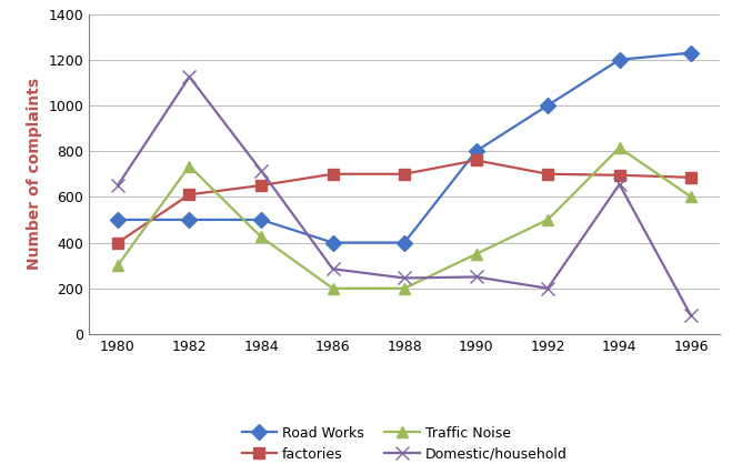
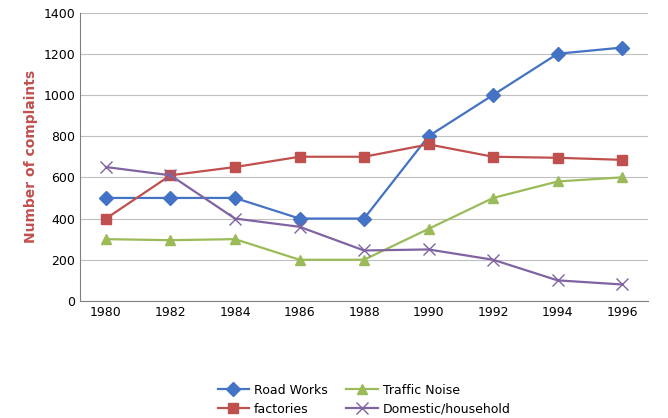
Traffic Noise/1982: 735 -> 295
Domestic/household/1982: 1125 -> 610
Traffic Noise/1984: 425 -> 300
Domestic/household/1984: 715 -> 400
Domestic/household/1986: 285 -> 360
Traffic Noise/1994: 815 -> 580
Domestic/household/1994: 655 -> 100
